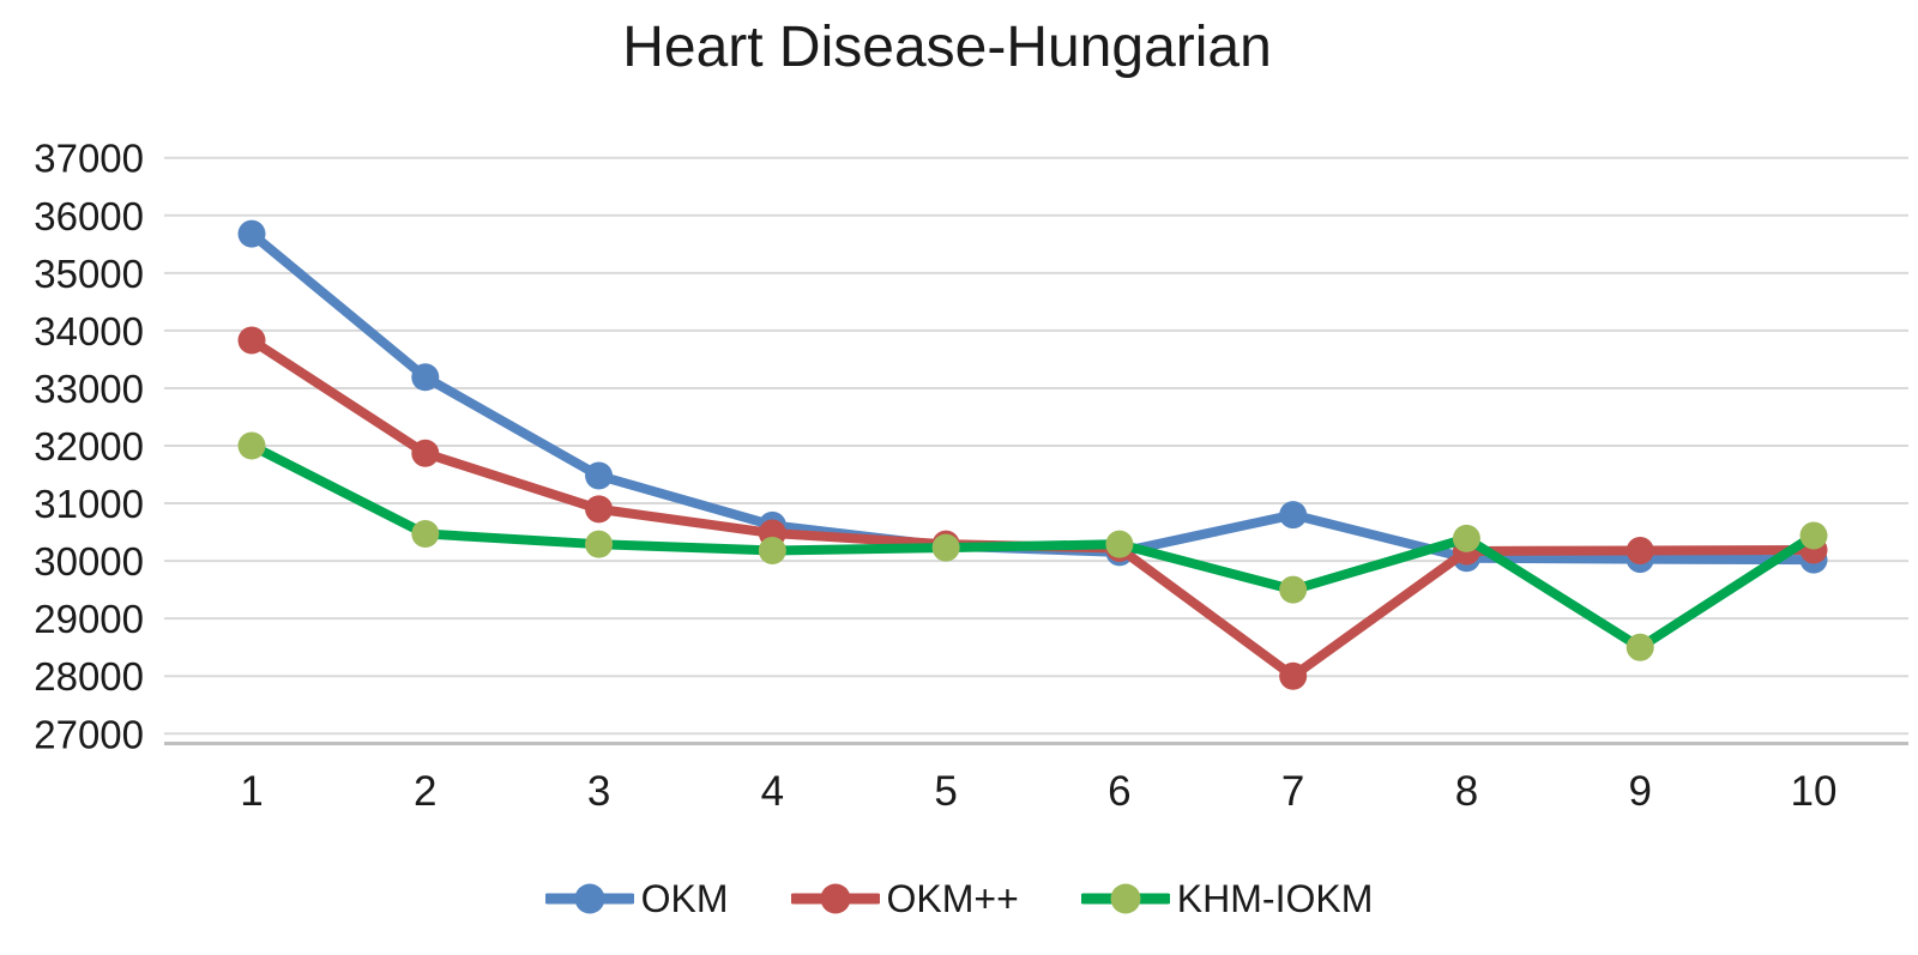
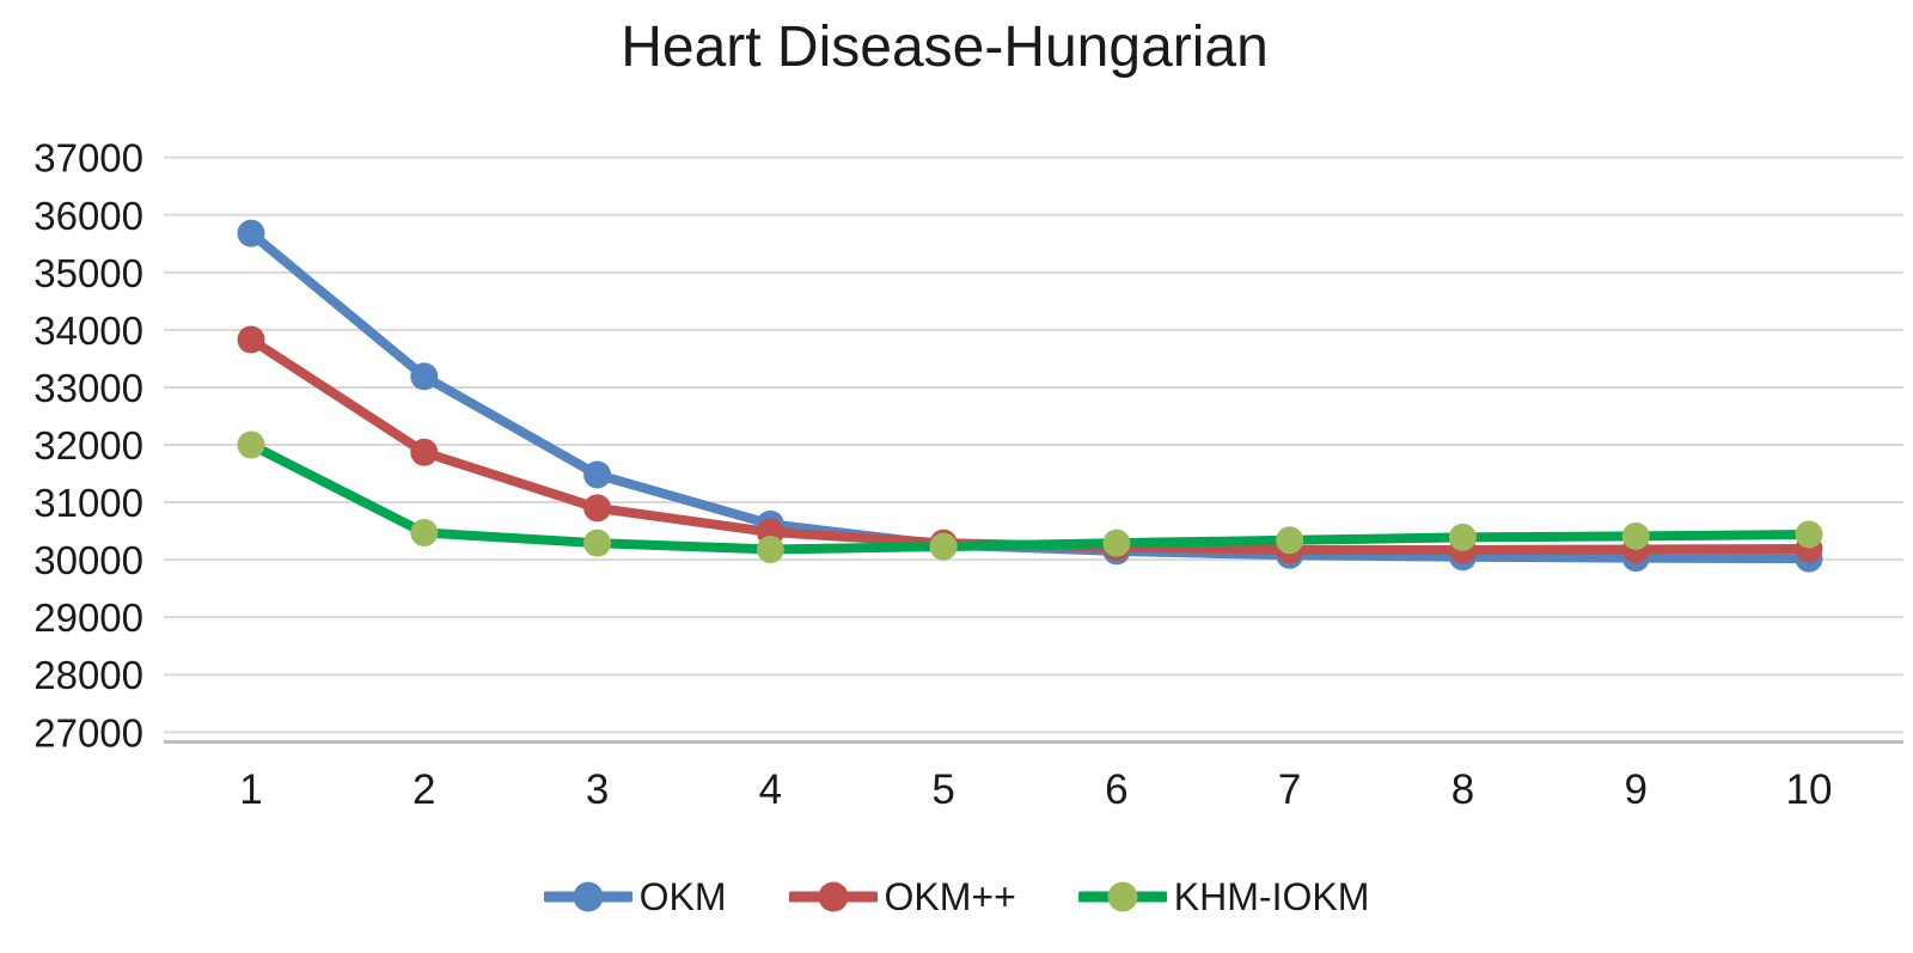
OKM/7: 30800 -> 30100
OKM++/7: 28000 -> 30200
KHM-IOKM/7: 29500 -> 30300
KHM-IOKM/9: 28500 -> 30400
